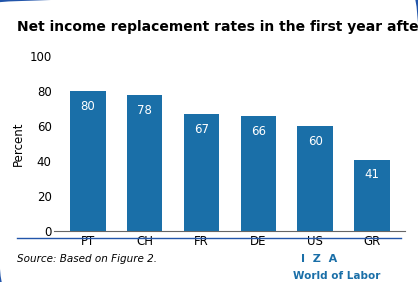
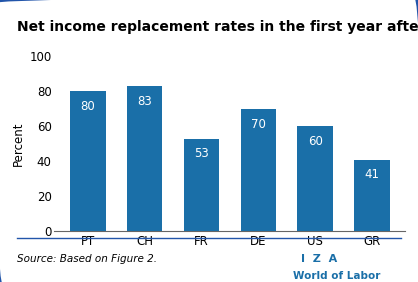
CH: 78 -> 83
FR: 67 -> 53
DE: 66 -> 70
